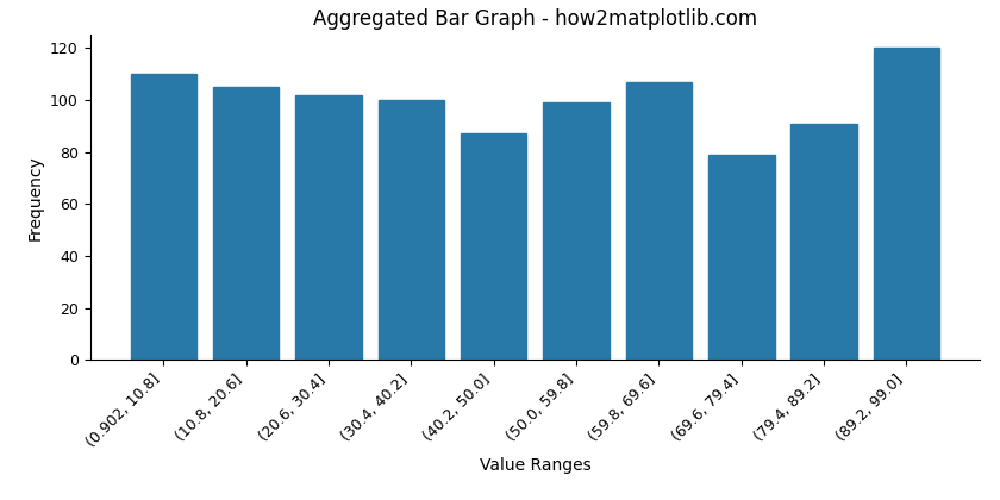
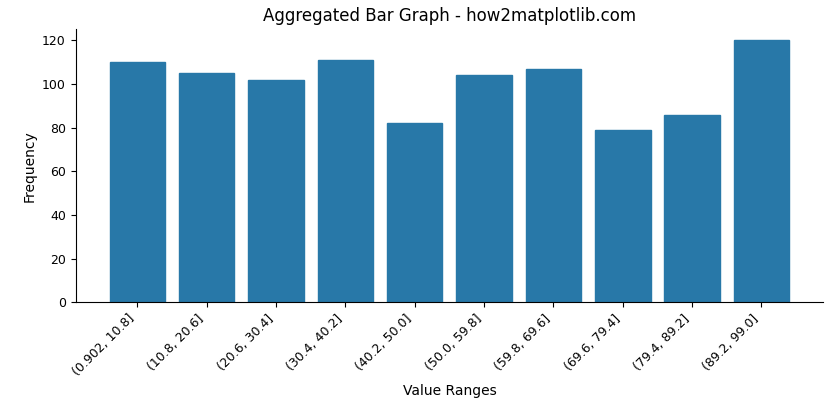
(30.4, 40.2]: 100 -> 111
(40.2, 50.0]: 87 -> 82
(50.0, 59.8]: 99 -> 104
(79.4, 89.2]: 91 -> 86
